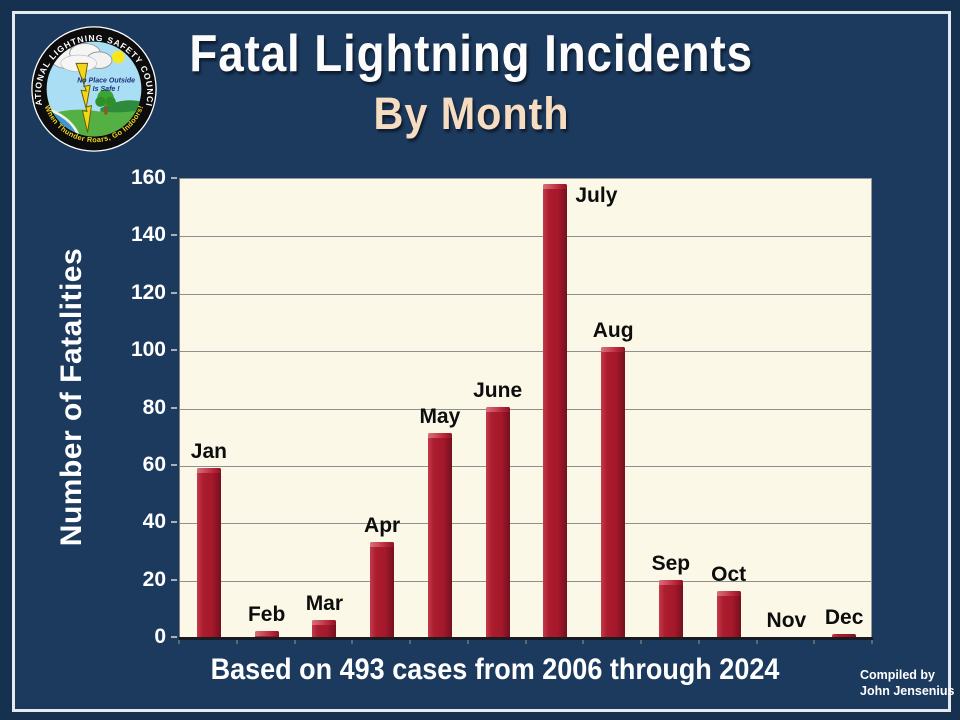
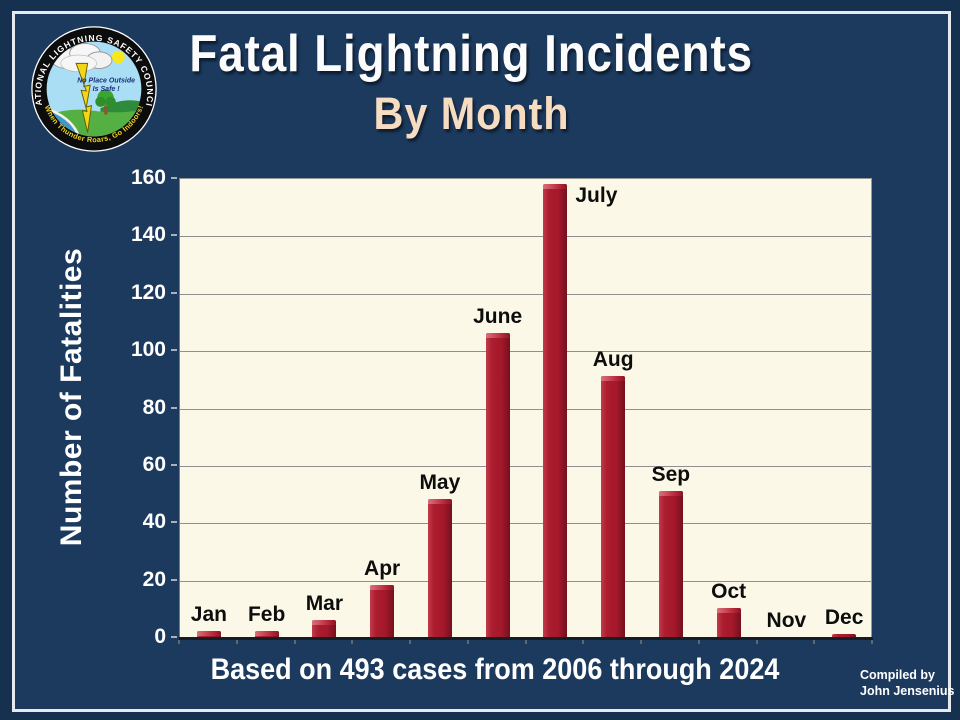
Jan: 59 -> 2
Apr: 33 -> 18
May: 71 -> 48
June: 80 -> 106
Aug: 101 -> 91
Sep: 20 -> 51
Oct: 16 -> 10
